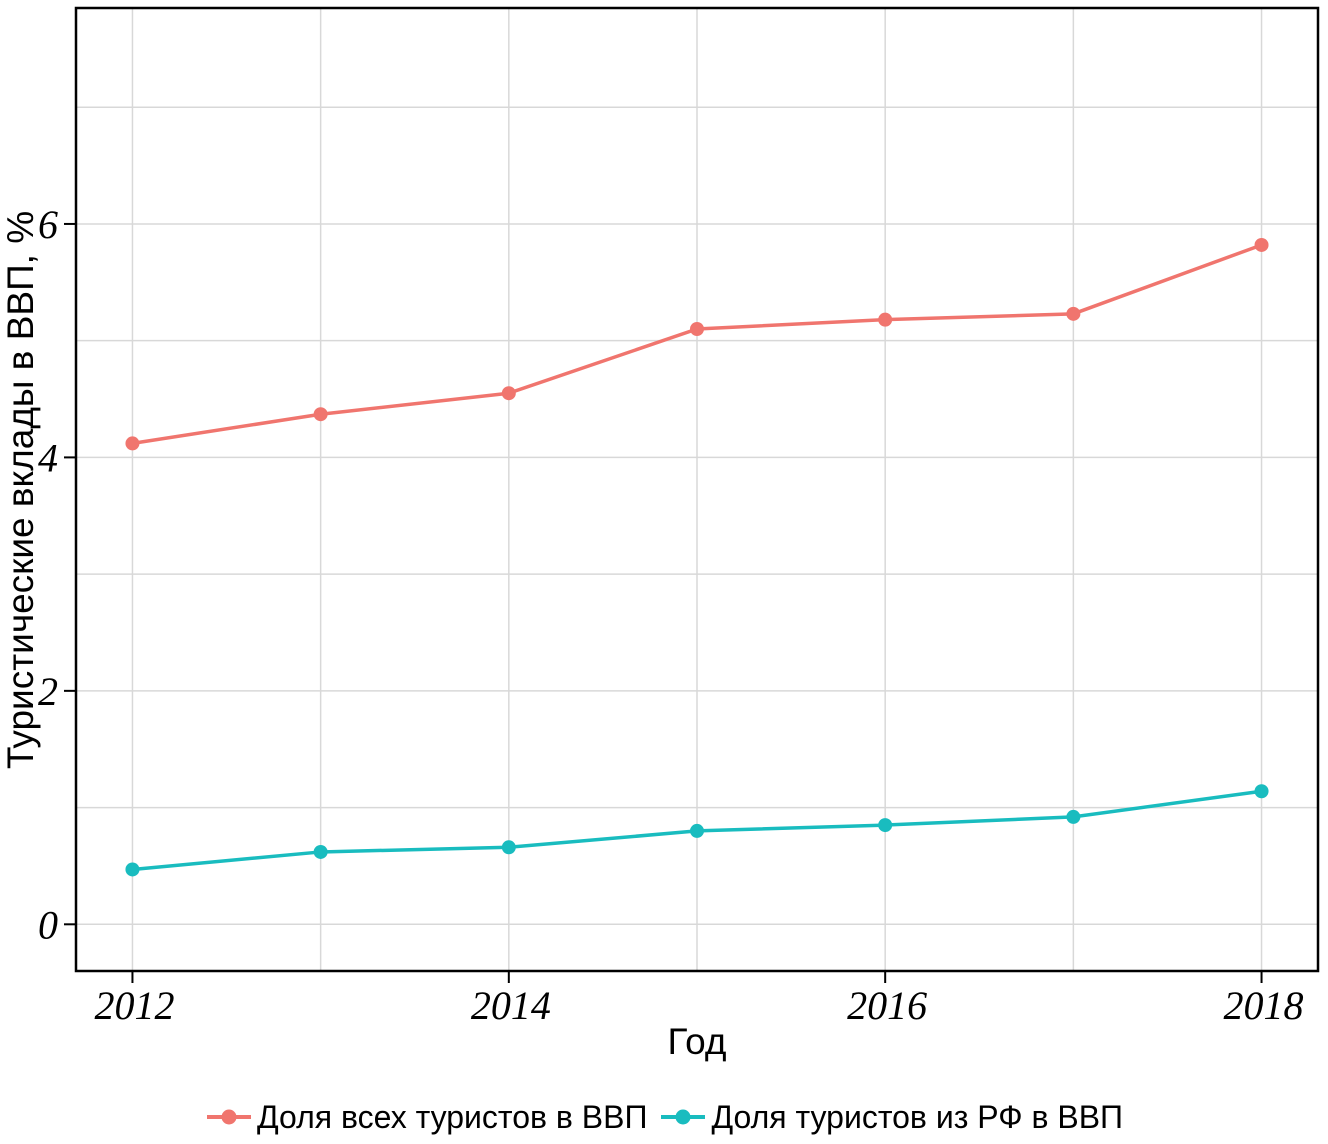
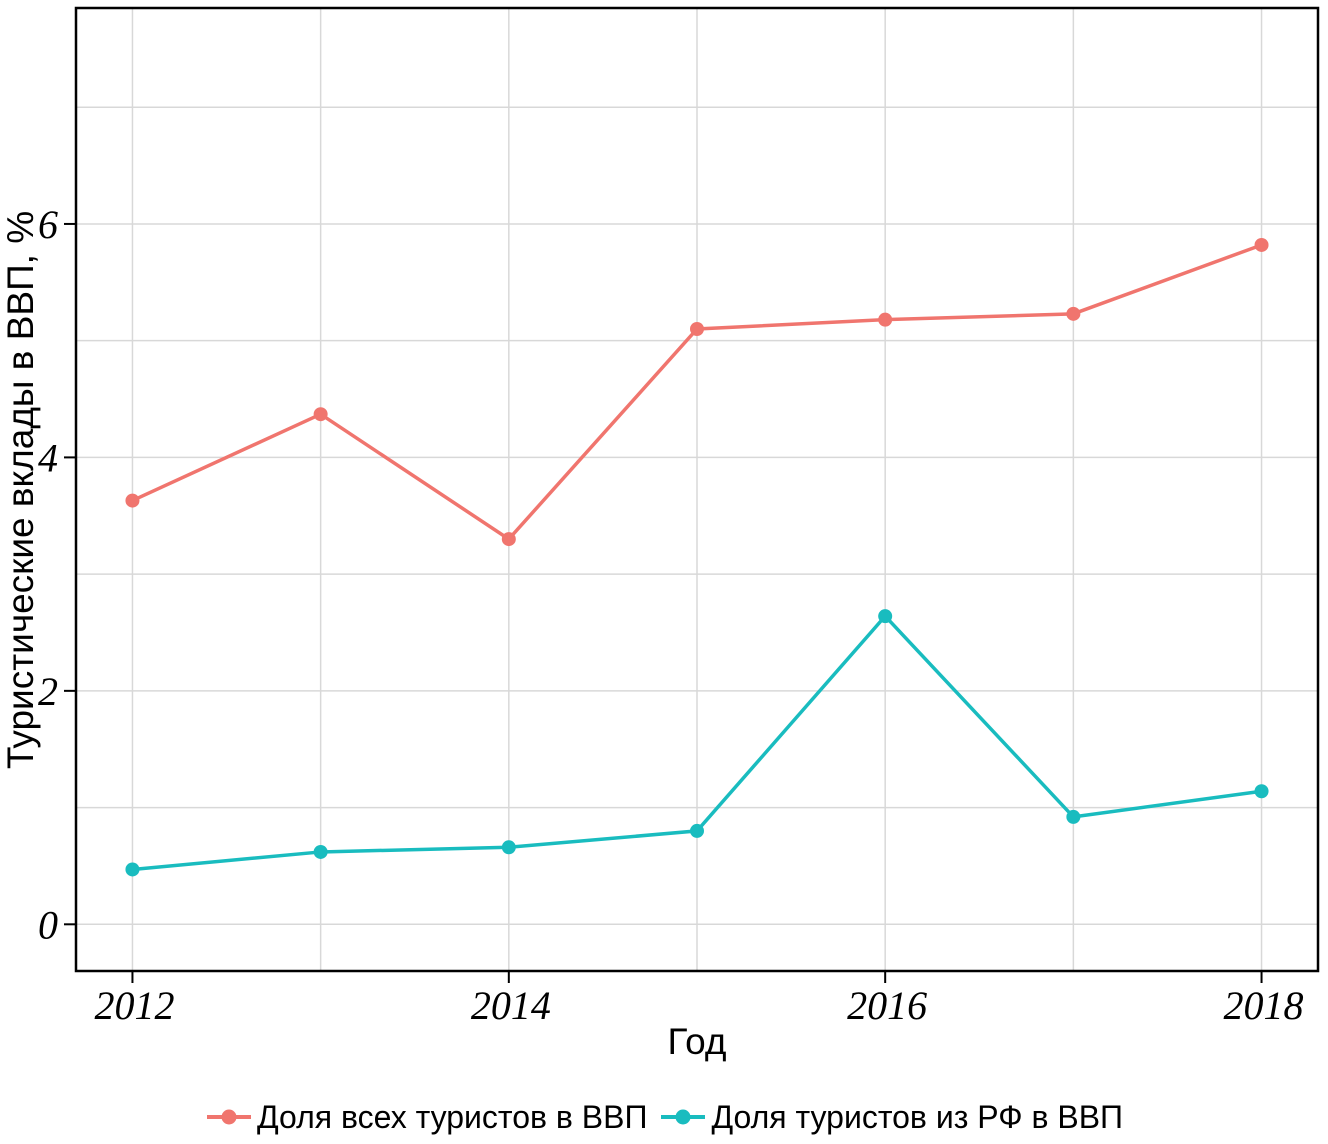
Доля всех туристов в ВВП/2012: 4.12 -> 3.63
Доля всех туристов в ВВП/2014: 4.55 -> 3.30
Доля туристов из РФ в ВВП/2016: 0.85 -> 2.64
